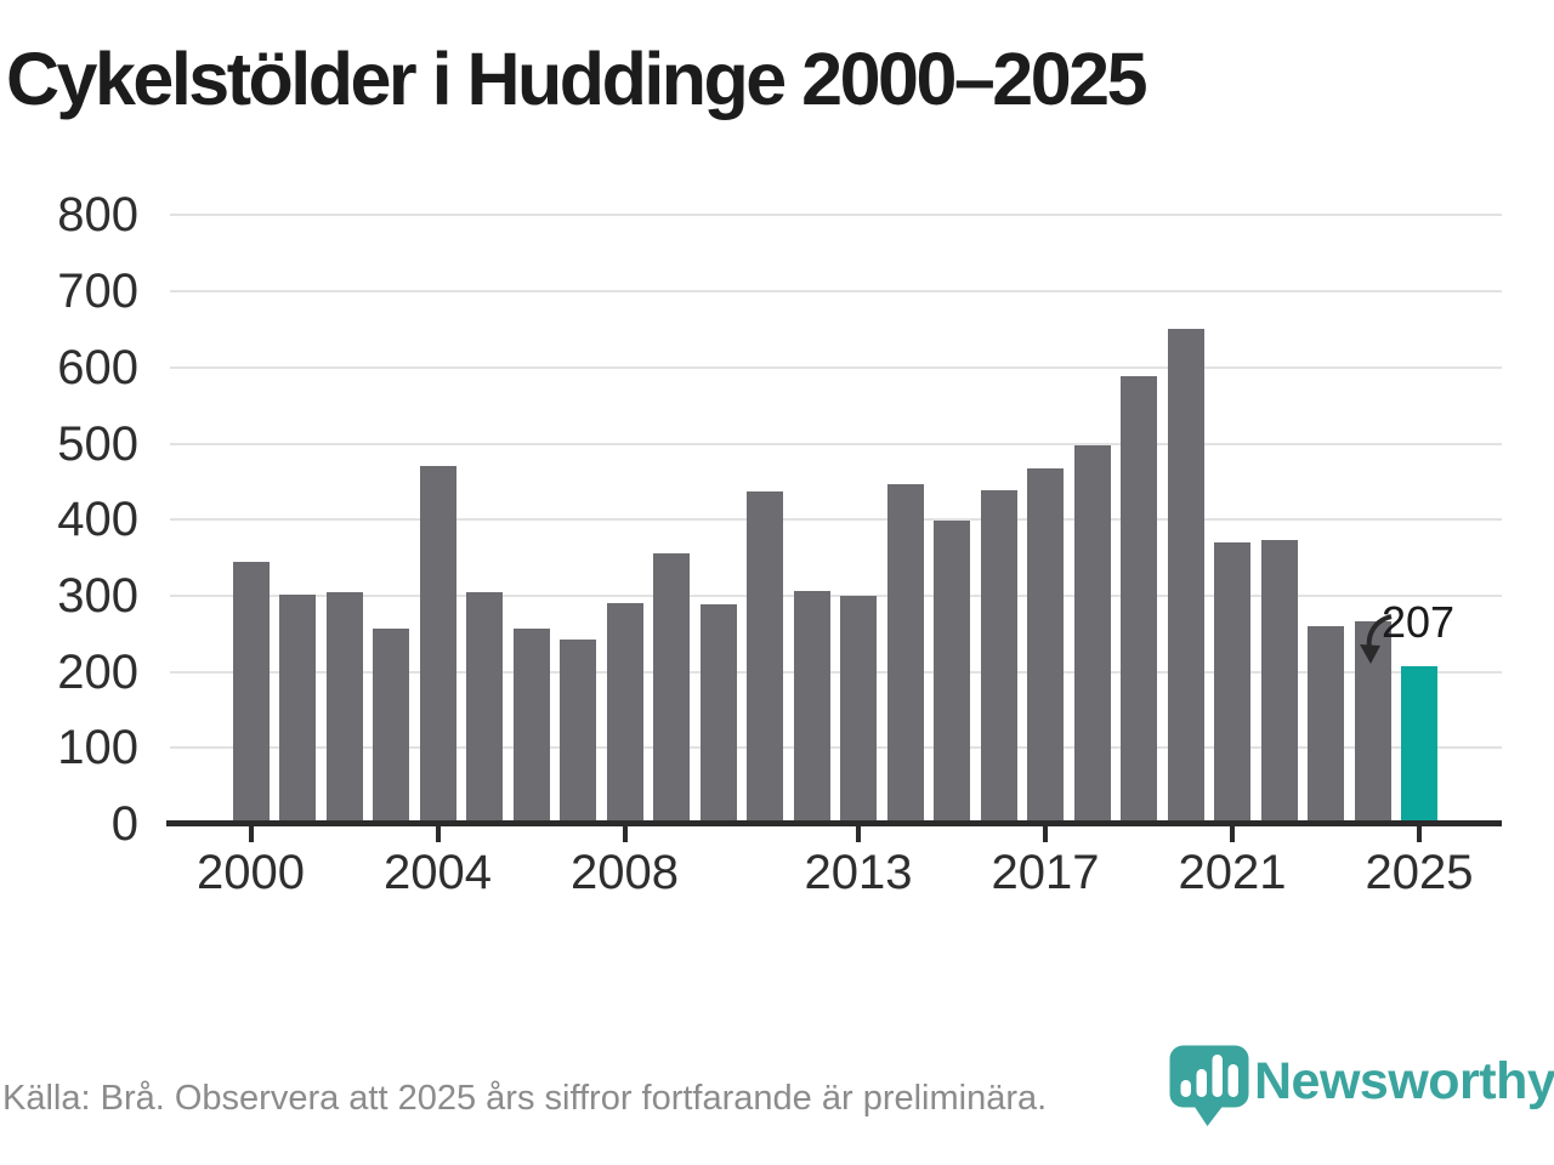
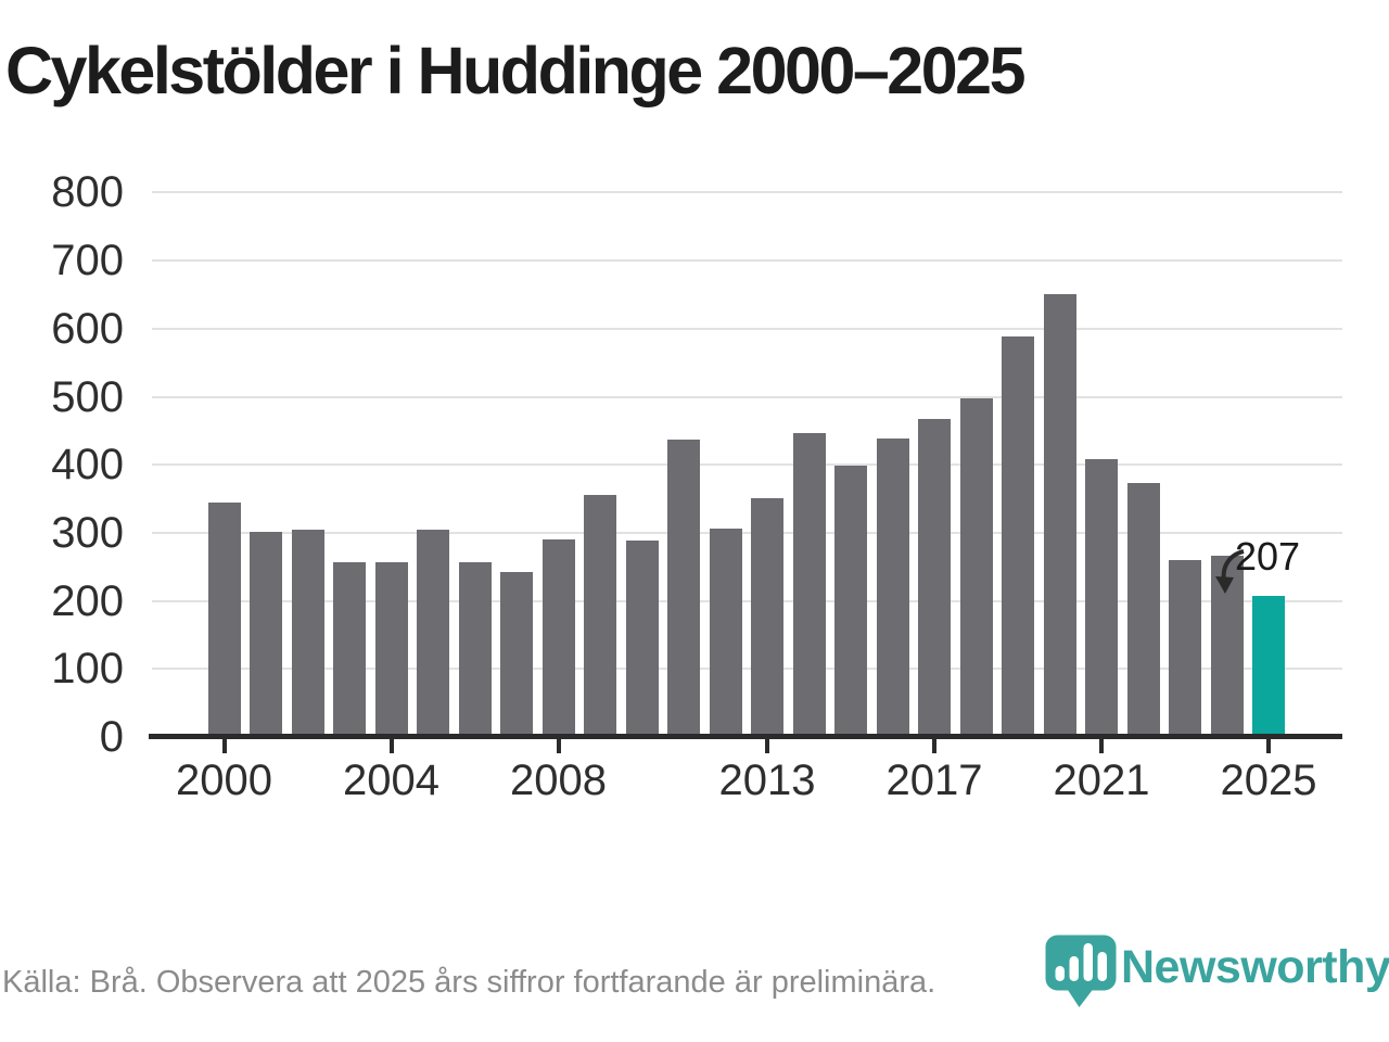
2004: 470 -> 260
2013: 300 -> 350
2021: 370 -> 410
